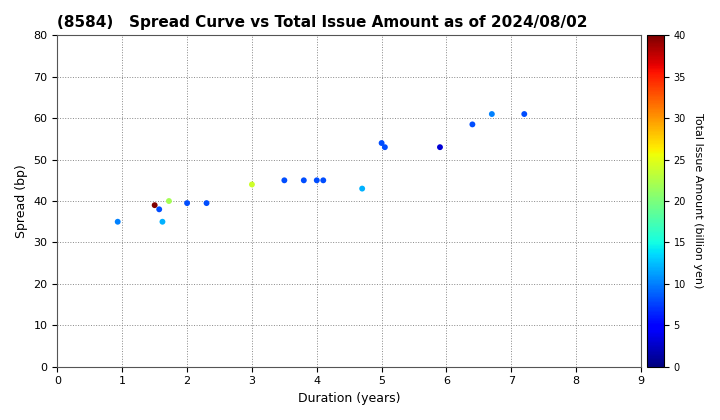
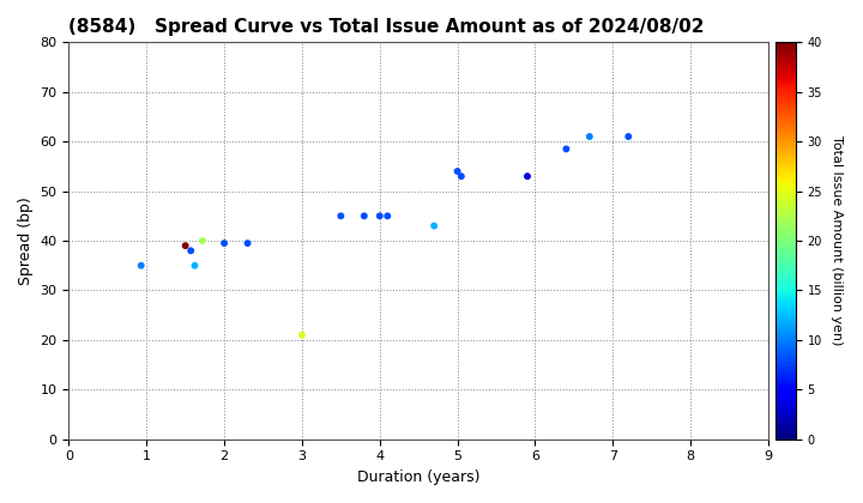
3: 44.0 -> 21.0
